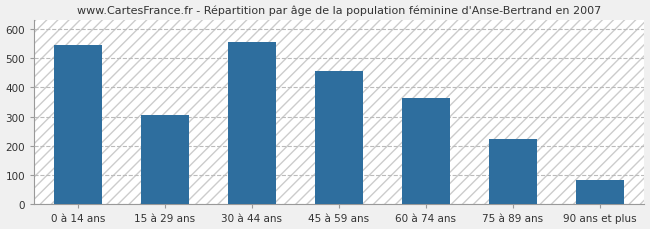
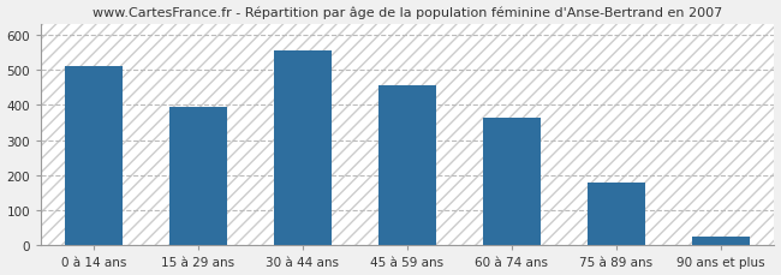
0 à 14 ans: 545 -> 510
15 à 29 ans: 305 -> 395
75 à 89 ans: 225 -> 178
90 ans et plus: 85 -> 27
